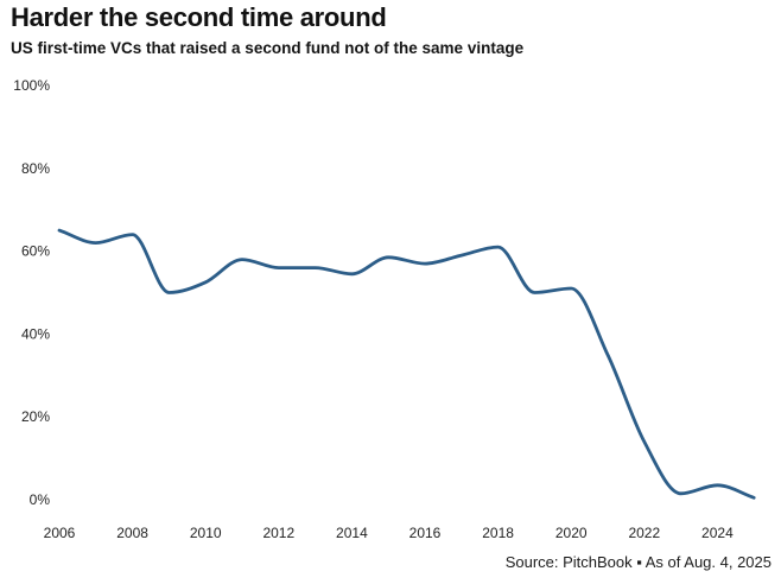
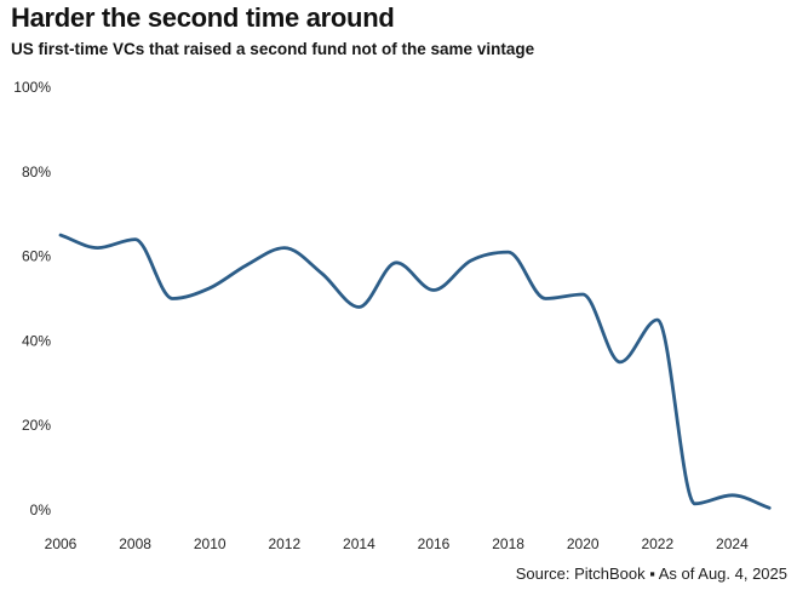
2012: 56% -> 62%
2014: 54% -> 48%
2016: 57% -> 52%
2022: 14% -> 45%
